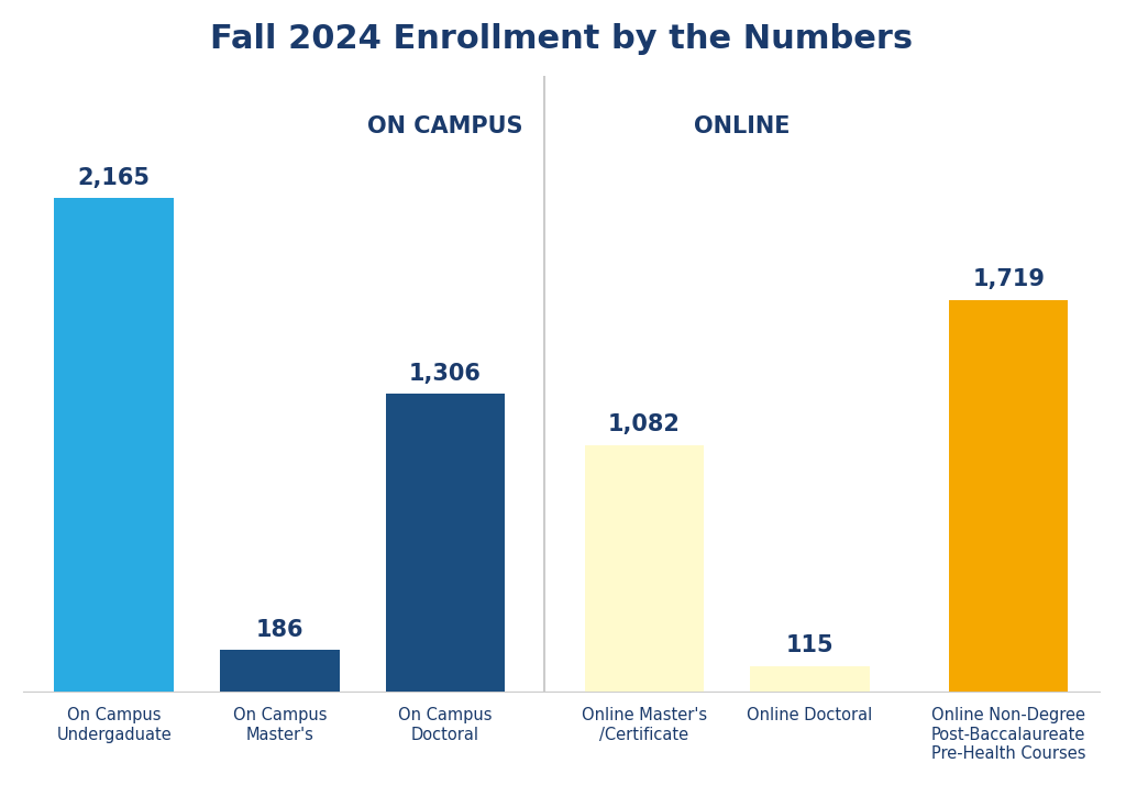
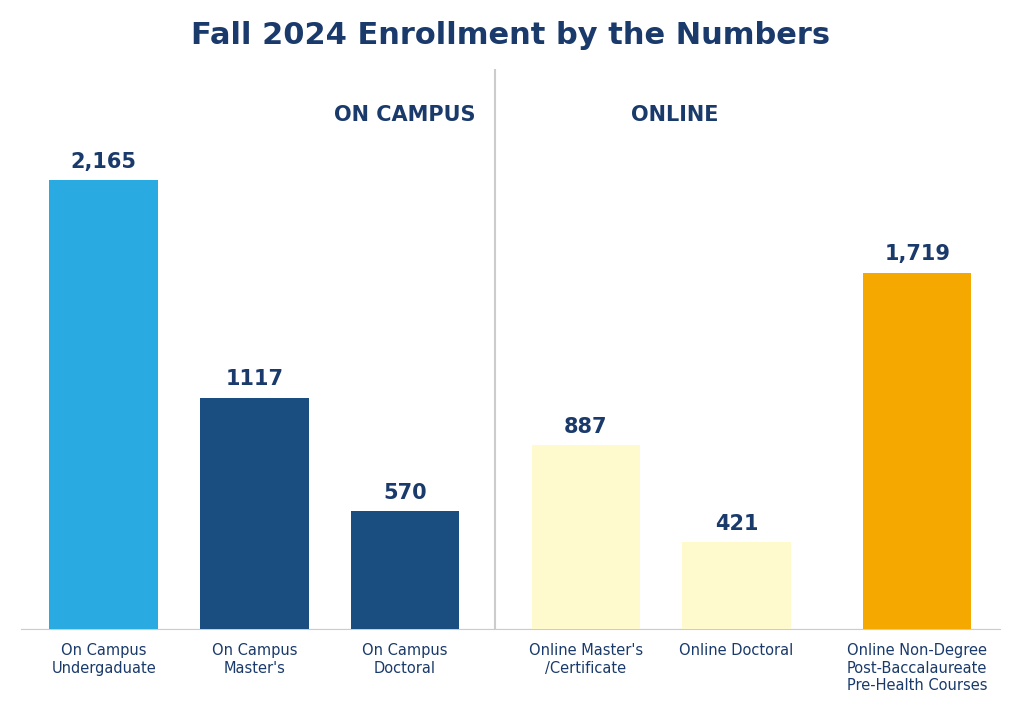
On Campus Master's: 186 -> 1117
On Campus Doctoral: 1,306 -> 570
Online Master's /Certificate: 1,082 -> 887
Online Doctoral: 115 -> 421
